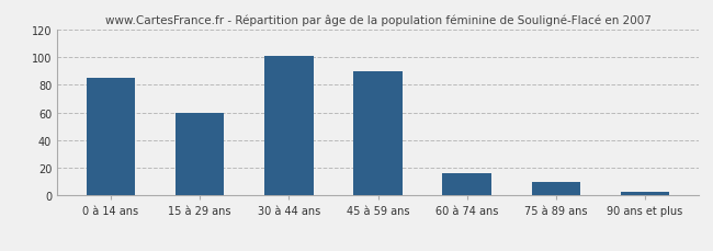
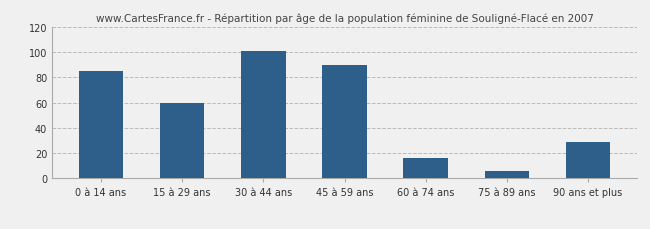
75 à 89 ans: 10 -> 6
90 ans et plus: 3 -> 29
